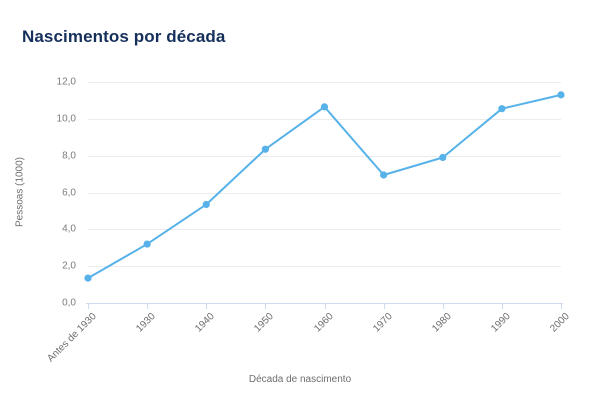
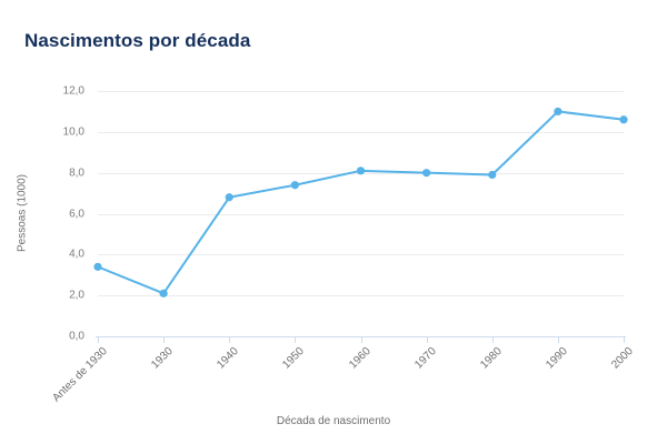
Antes de 1930: 1,4 -> 3,4
1930: 3,2 -> 2,1
1940: 5,3 -> 6,8
1950: 8,3 -> 7,4
1960: 10,7 -> 8,1
1970: 7,0 -> 8,0
1990: 10,6 -> 11,0
2000: 11,3 -> 10,6
